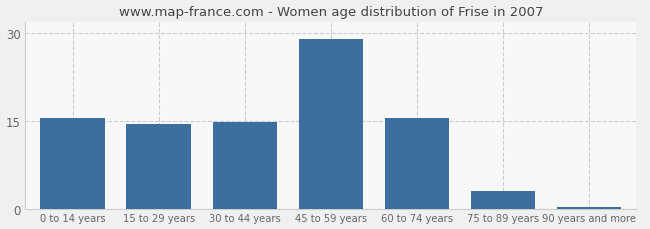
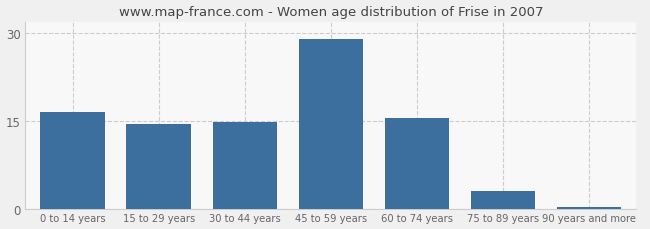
0 to 14 years: 15.5 -> 16.6
